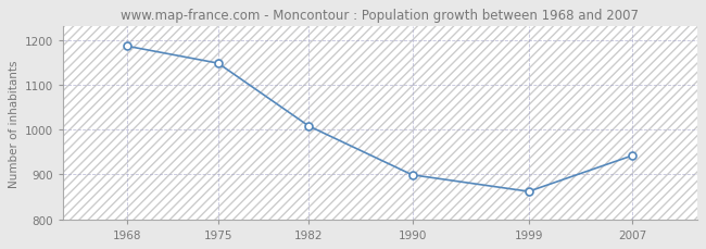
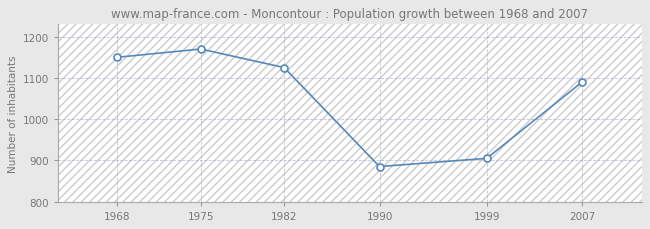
1968: 1186 -> 1150
1975: 1148 -> 1170
1982: 1008 -> 1125
1990: 899 -> 885
1999: 862 -> 905
2007: 942 -> 1090
